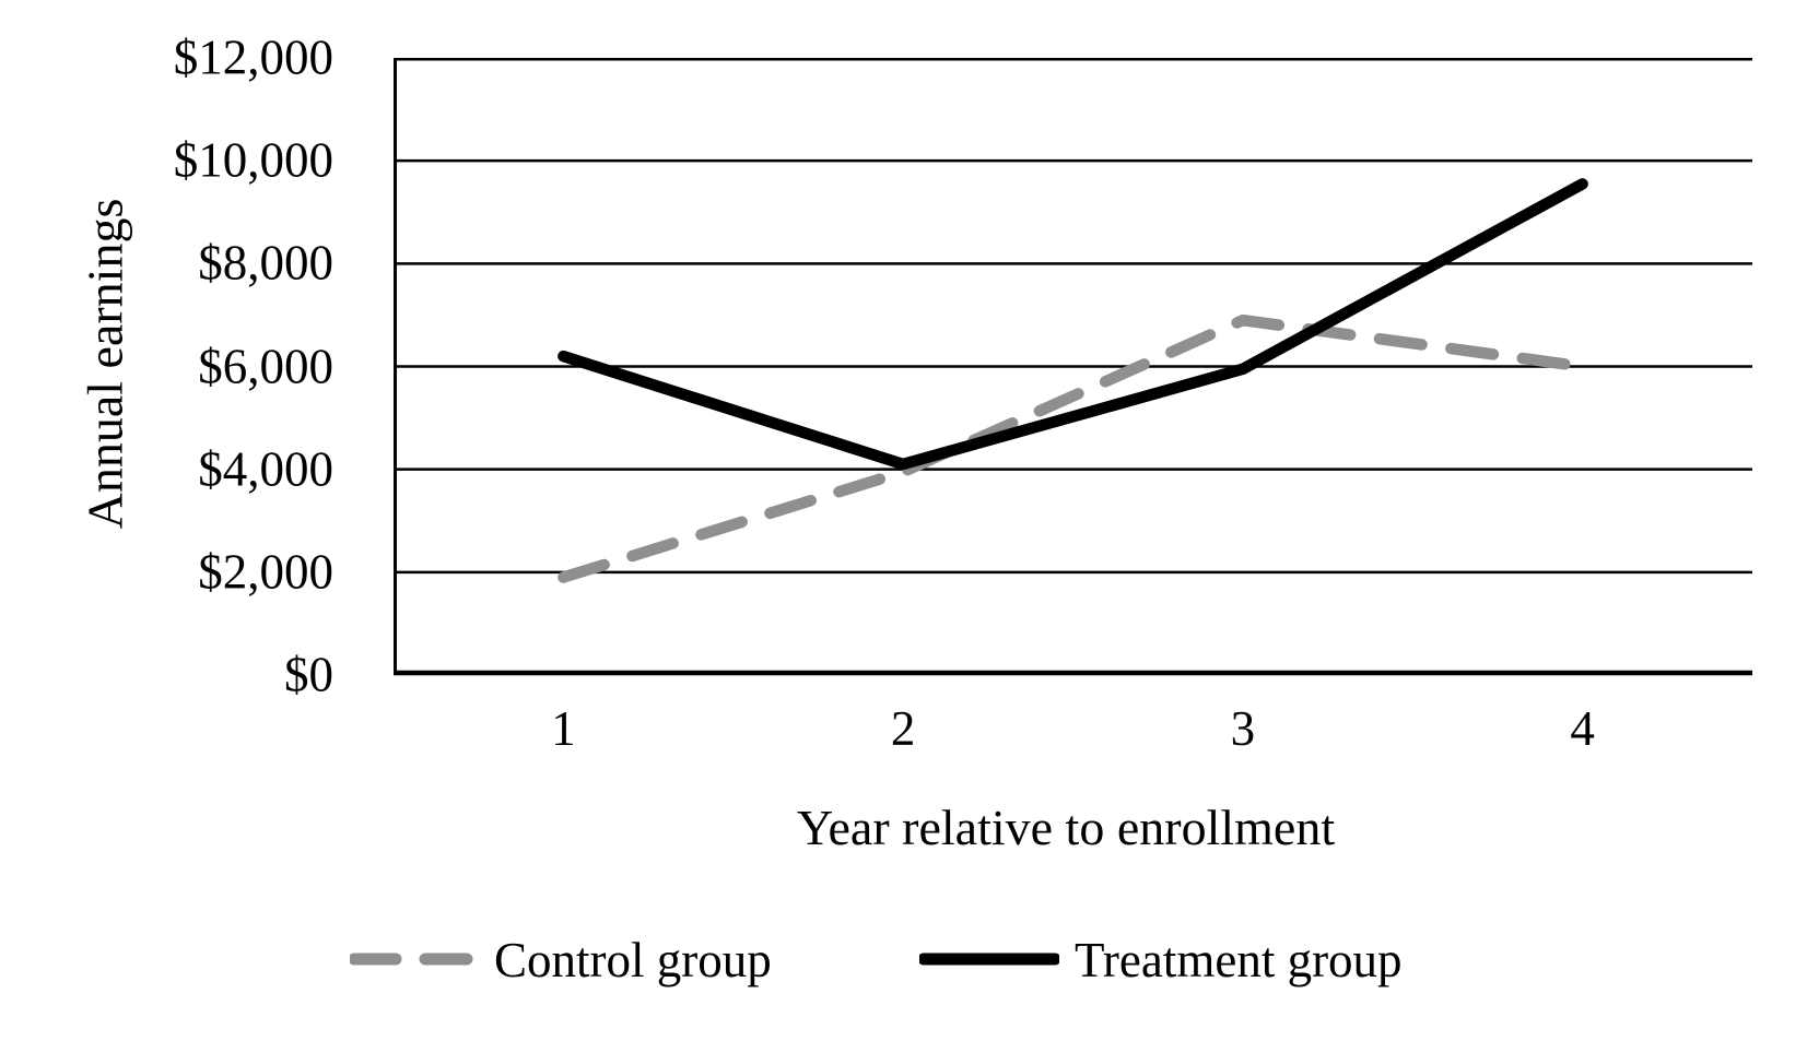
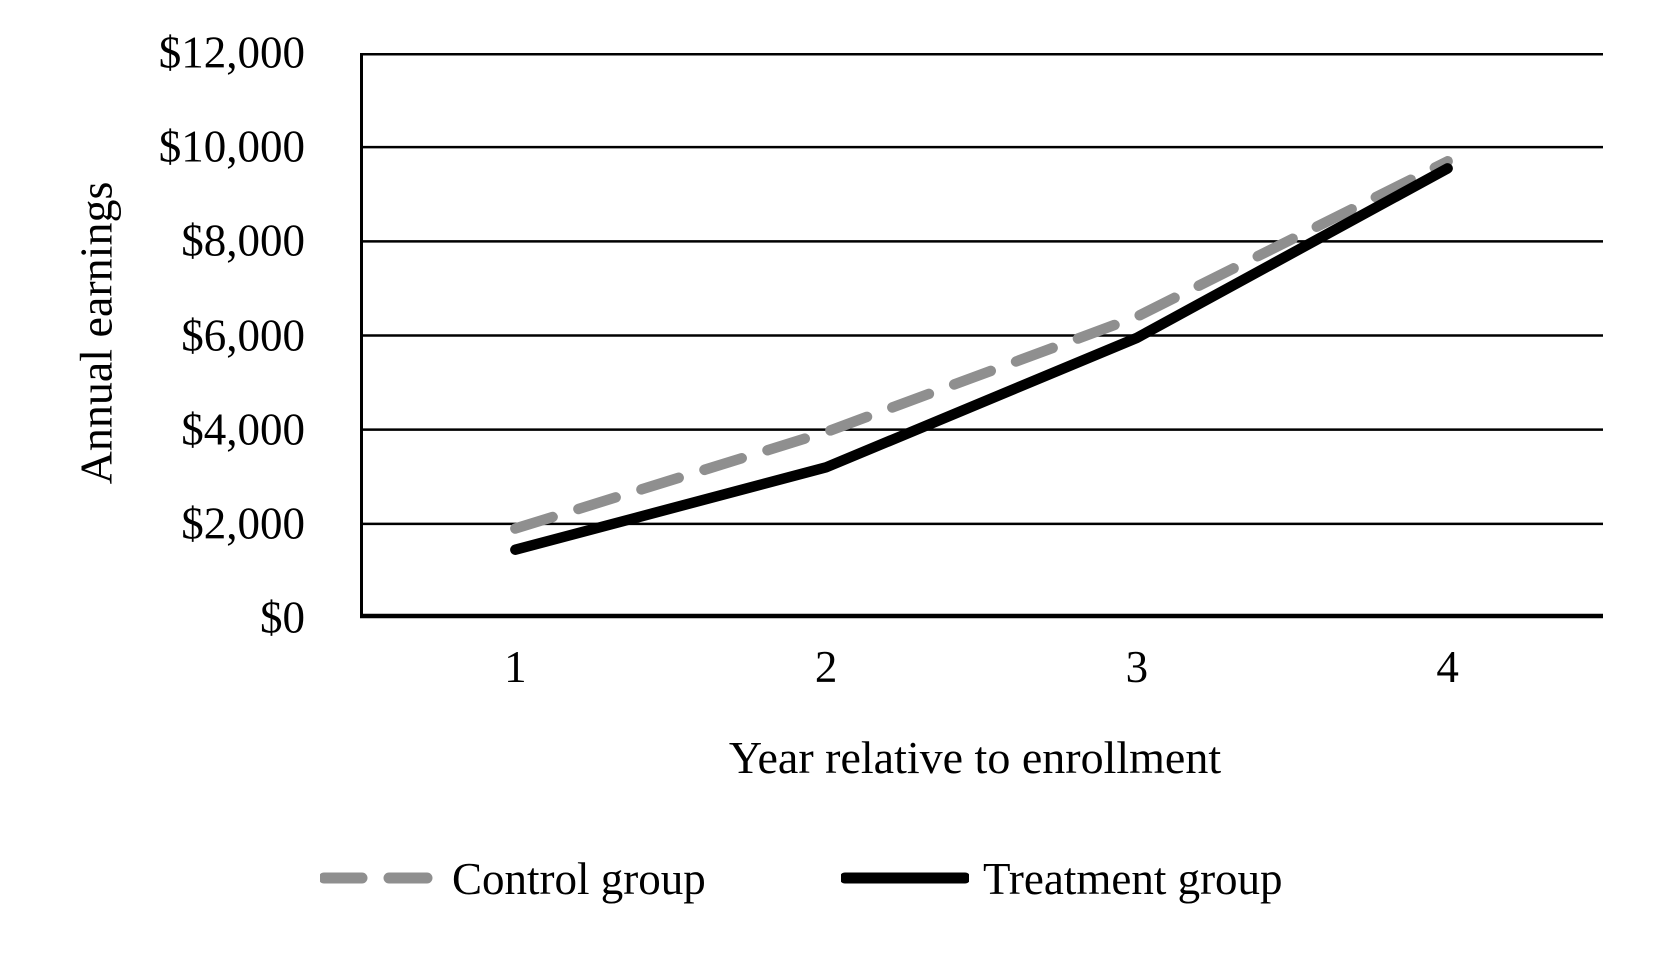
Treatment group/1: $6200 -> $1400
Treatment group/2: $4100 -> $3200
Control group/3: $6900 -> $6400
Control group/4: $6000 -> $9700
